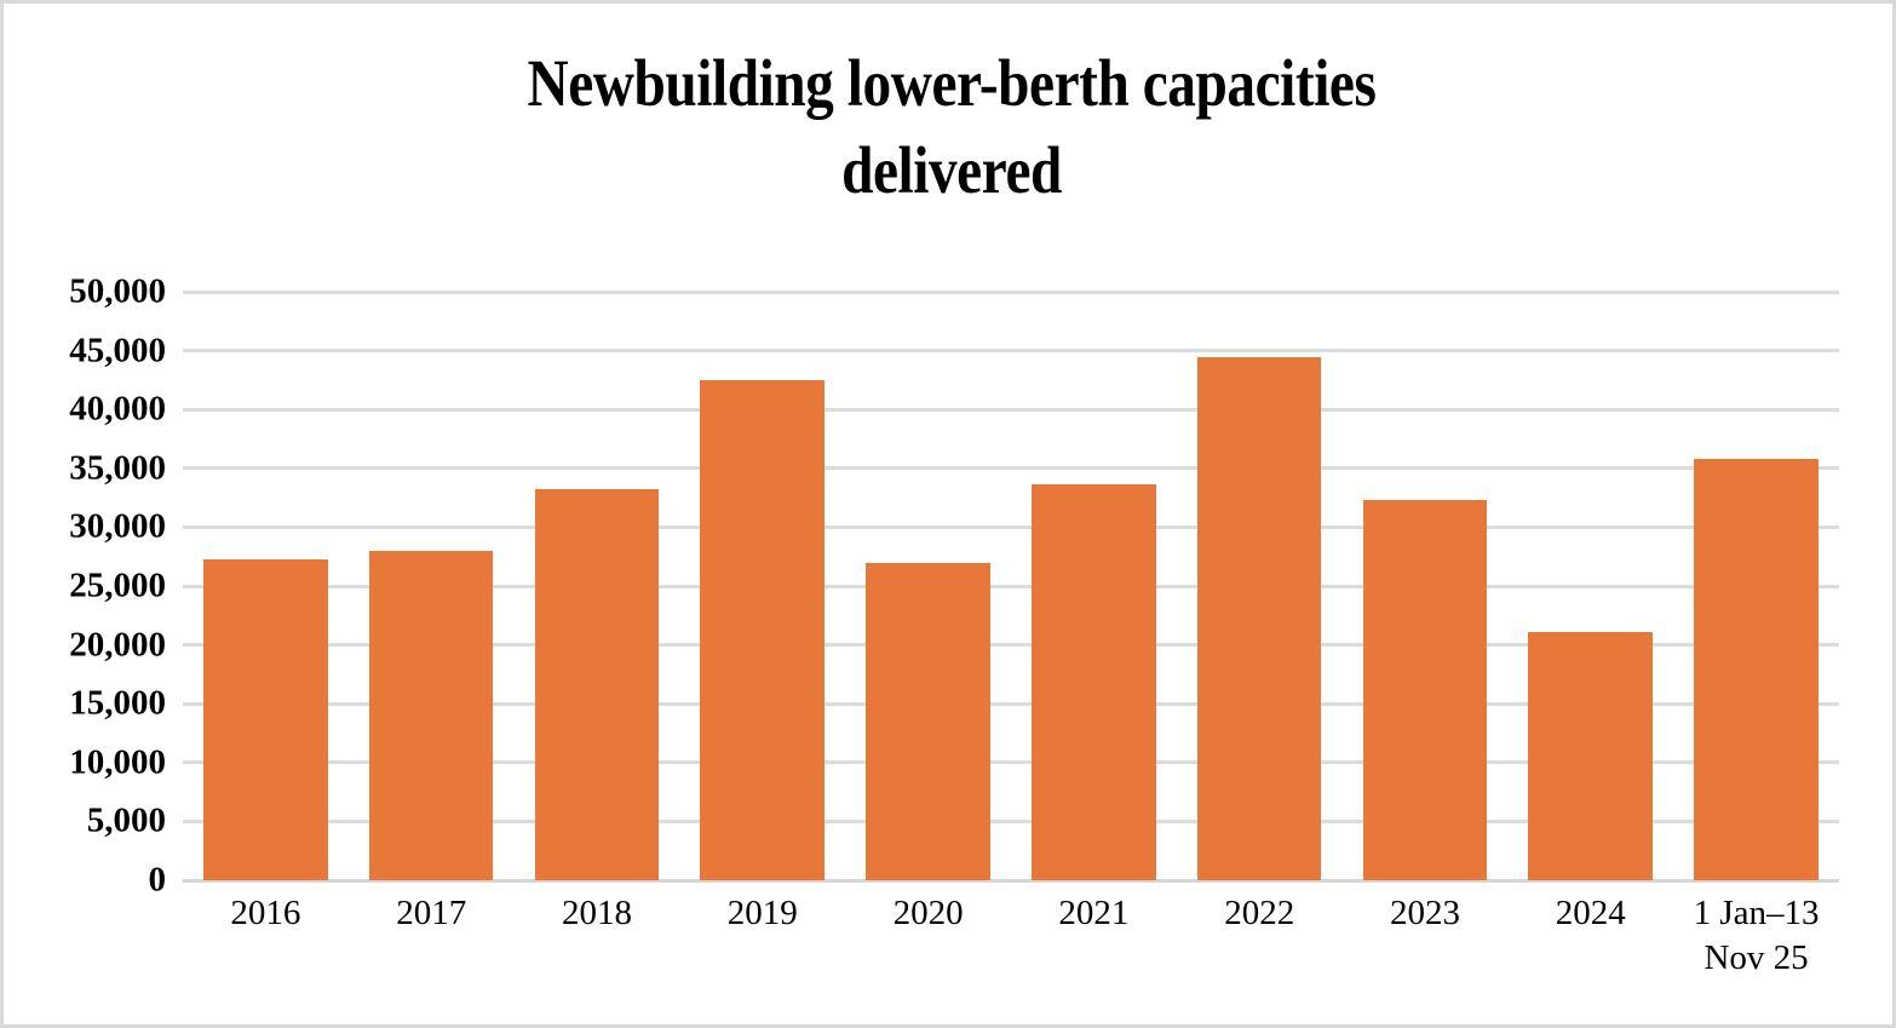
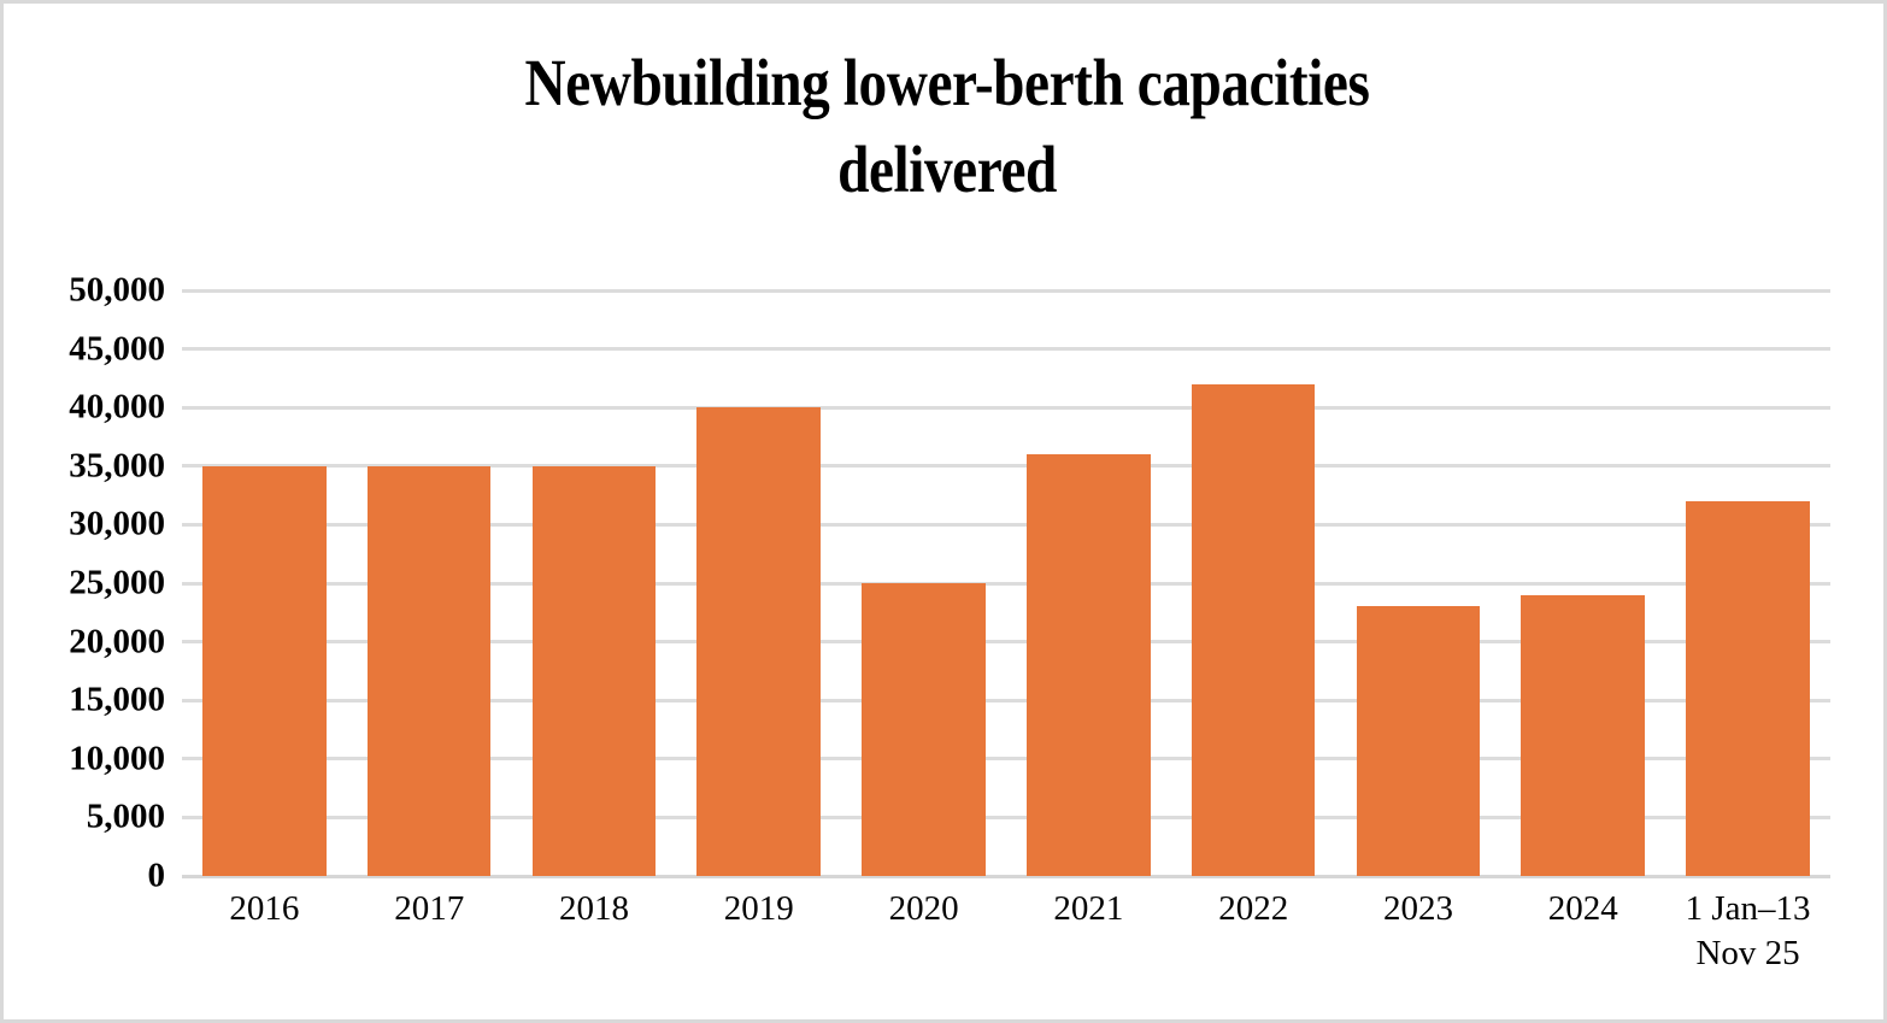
2016: 27000 -> 35000
2017: 28000 -> 35000
2018: 33000 -> 35000
2019: 42000 -> 40000
2020: 27000 -> 25000
2021: 34000 -> 36000
2022: 44000 -> 42000
2023: 32000 -> 23000
2024: 21000 -> 24000
1 Jan–13 Nov 25: 36000 -> 32000
